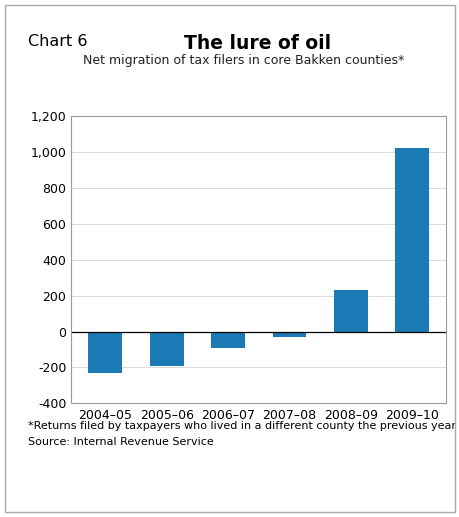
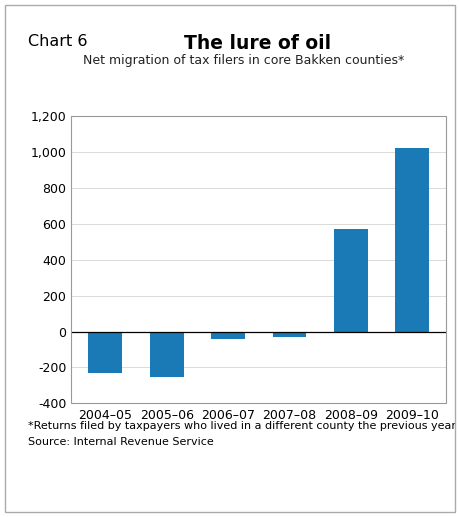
2005–06: -190 -> -260
2006–07: -90 -> -40
2008–09: 230 -> 570
